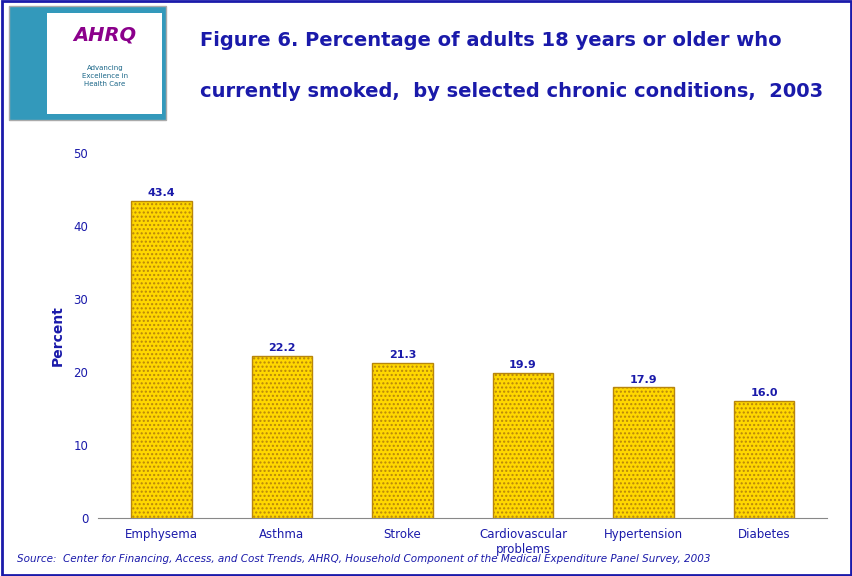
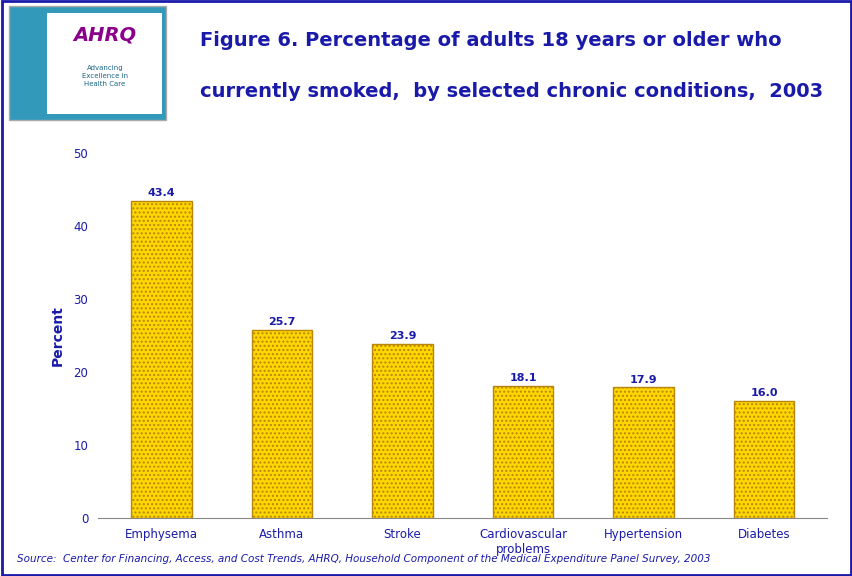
Asthma: 22.2 -> 25.7
Stroke: 21.3 -> 23.9
Cardiovascular problems: 19.9 -> 18.1
